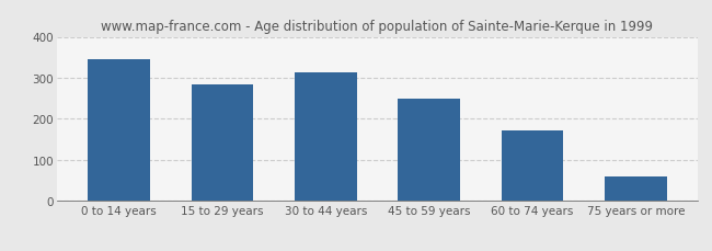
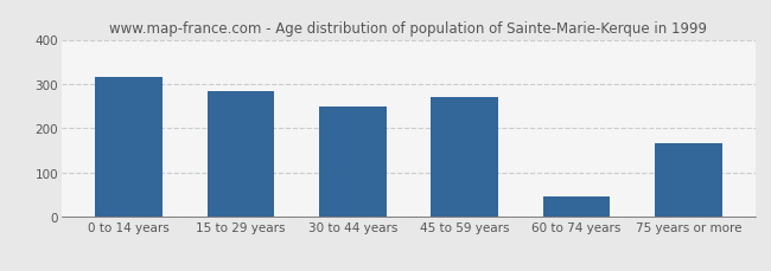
0 to 14 years: 345 -> 315
30 to 44 years: 313 -> 250
45 to 59 years: 249 -> 270
60 to 74 years: 172 -> 45
75 years or more: 58 -> 165
